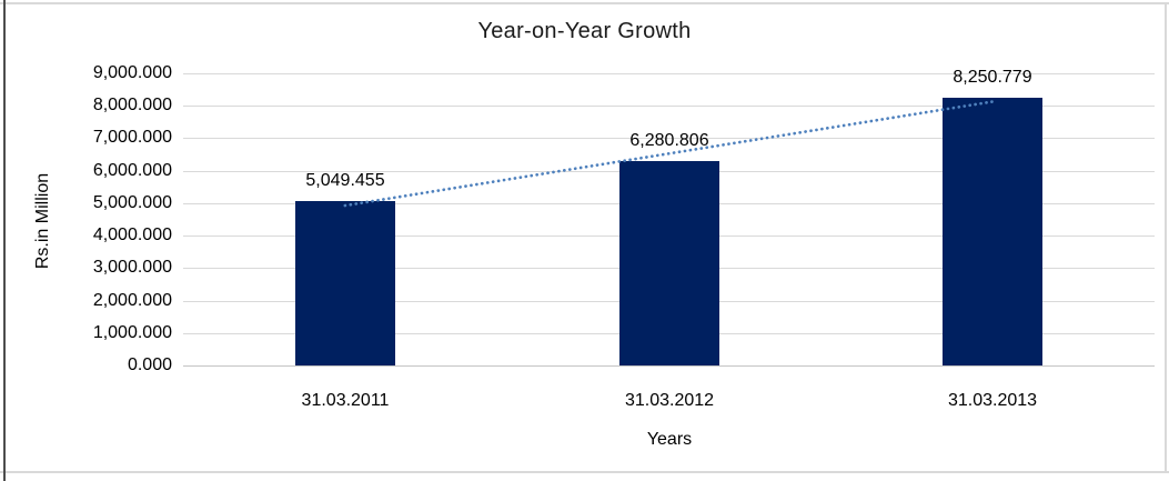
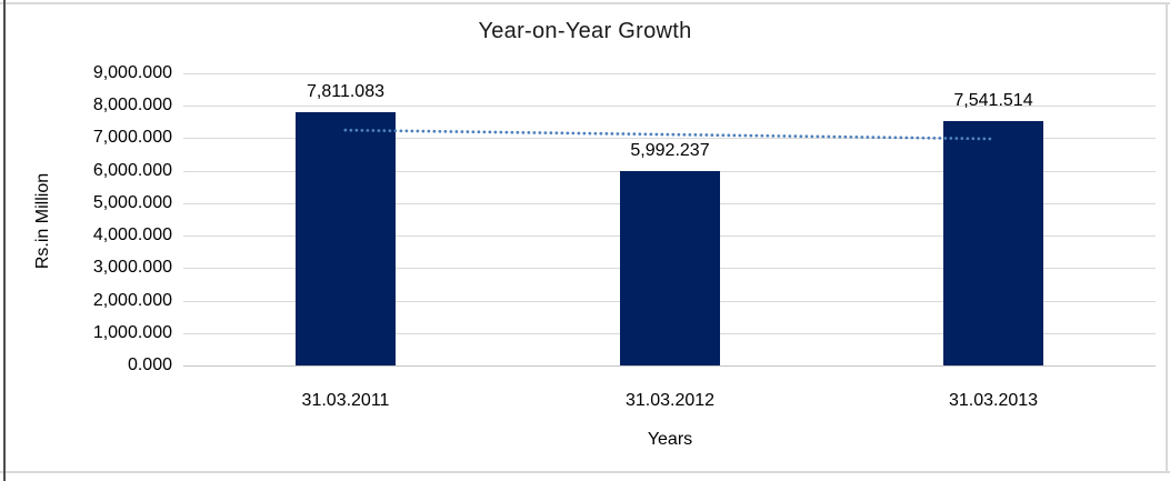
31.03.2011: 5,049.455 -> 7,811.083
31.03.2012: 6,280.806 -> 5,992.237
31.03.2013: 8,250.779 -> 7,541.514
